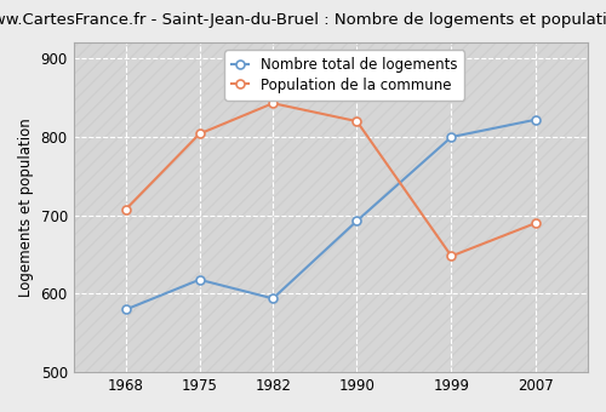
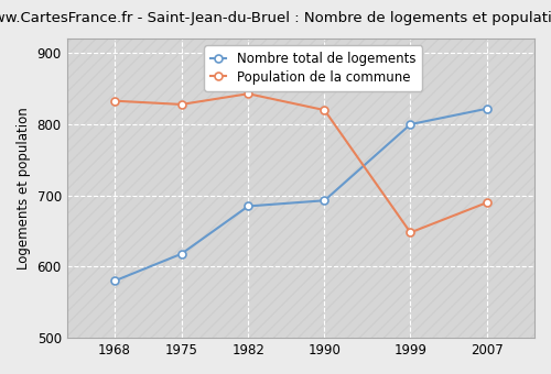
Population de la commune/1968: 708 -> 833
Population de la commune/1975: 804 -> 828
Nombre total de logements/1982: 594 -> 685
